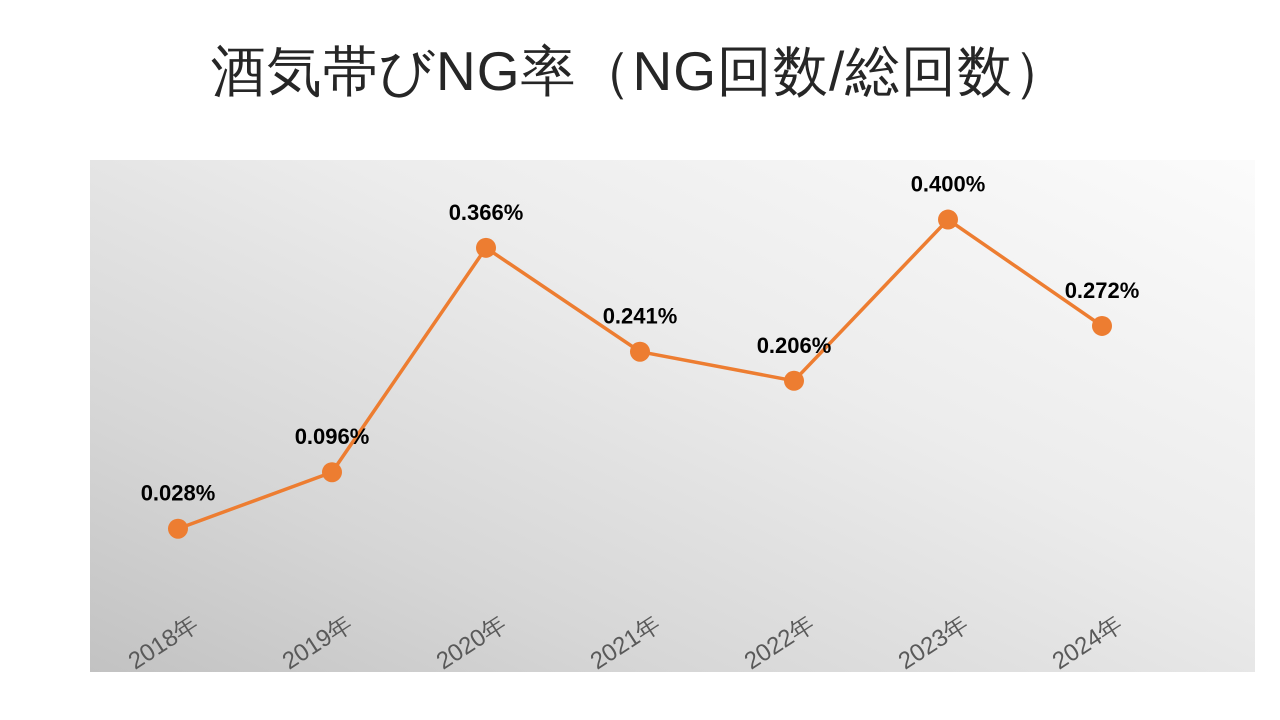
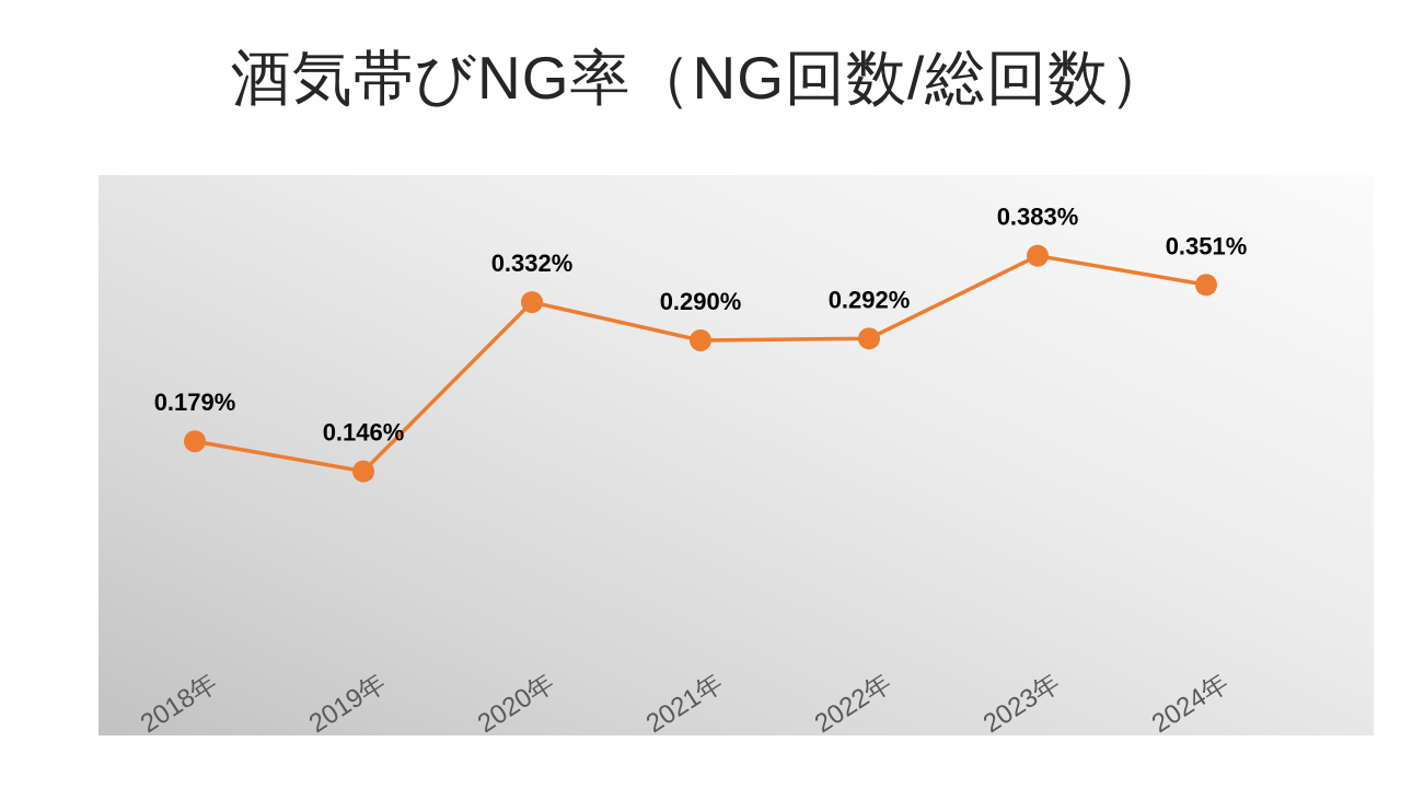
2018年: 0.028% -> 0.179%
2019年: 0.096% -> 0.146%
2020年: 0.366% -> 0.332%
2021年: 0.241% -> 0.290%
2022年: 0.206% -> 0.292%
2023年: 0.400% -> 0.383%
2024年: 0.272% -> 0.351%
